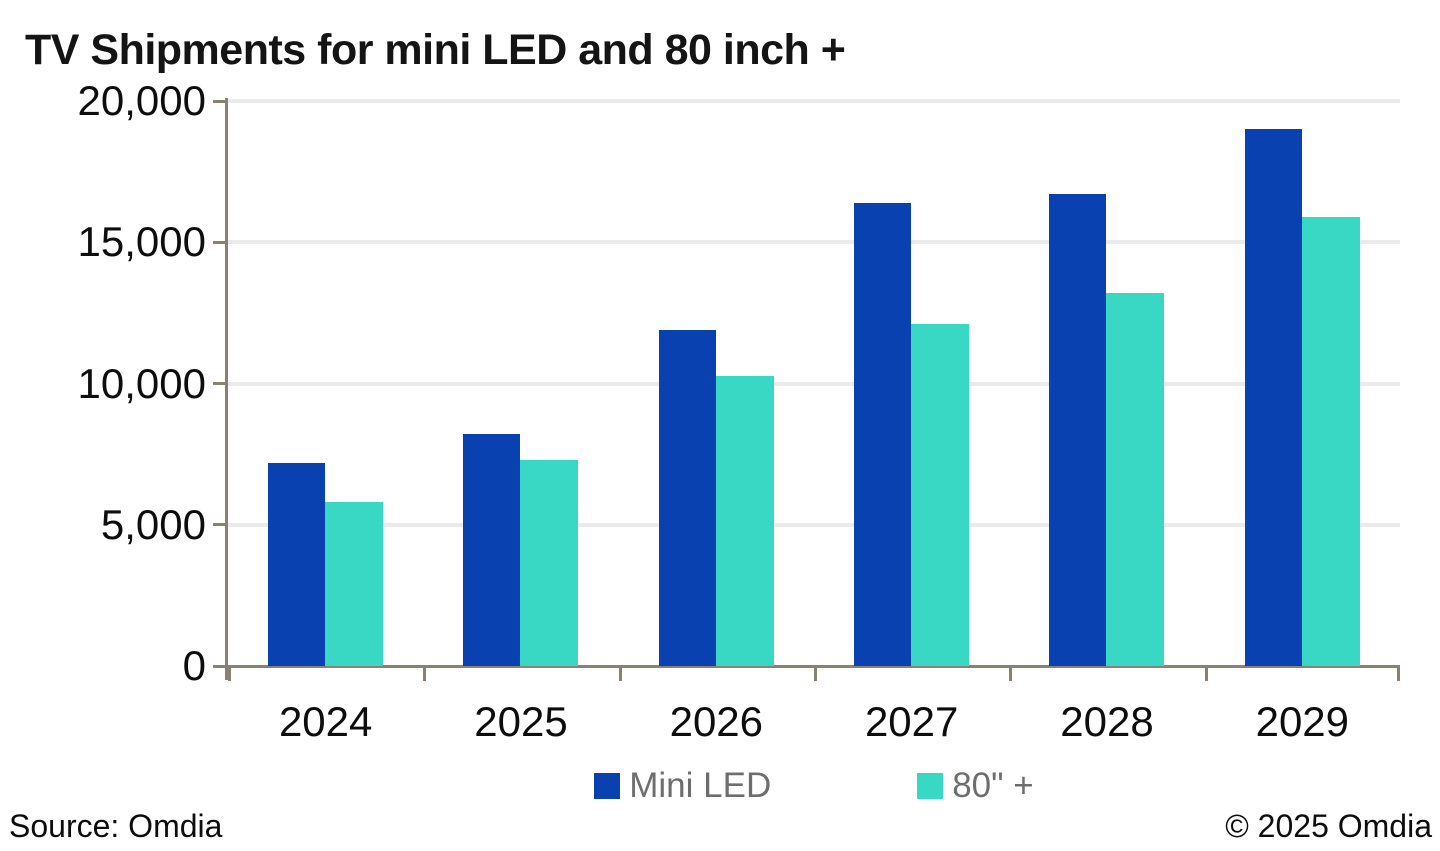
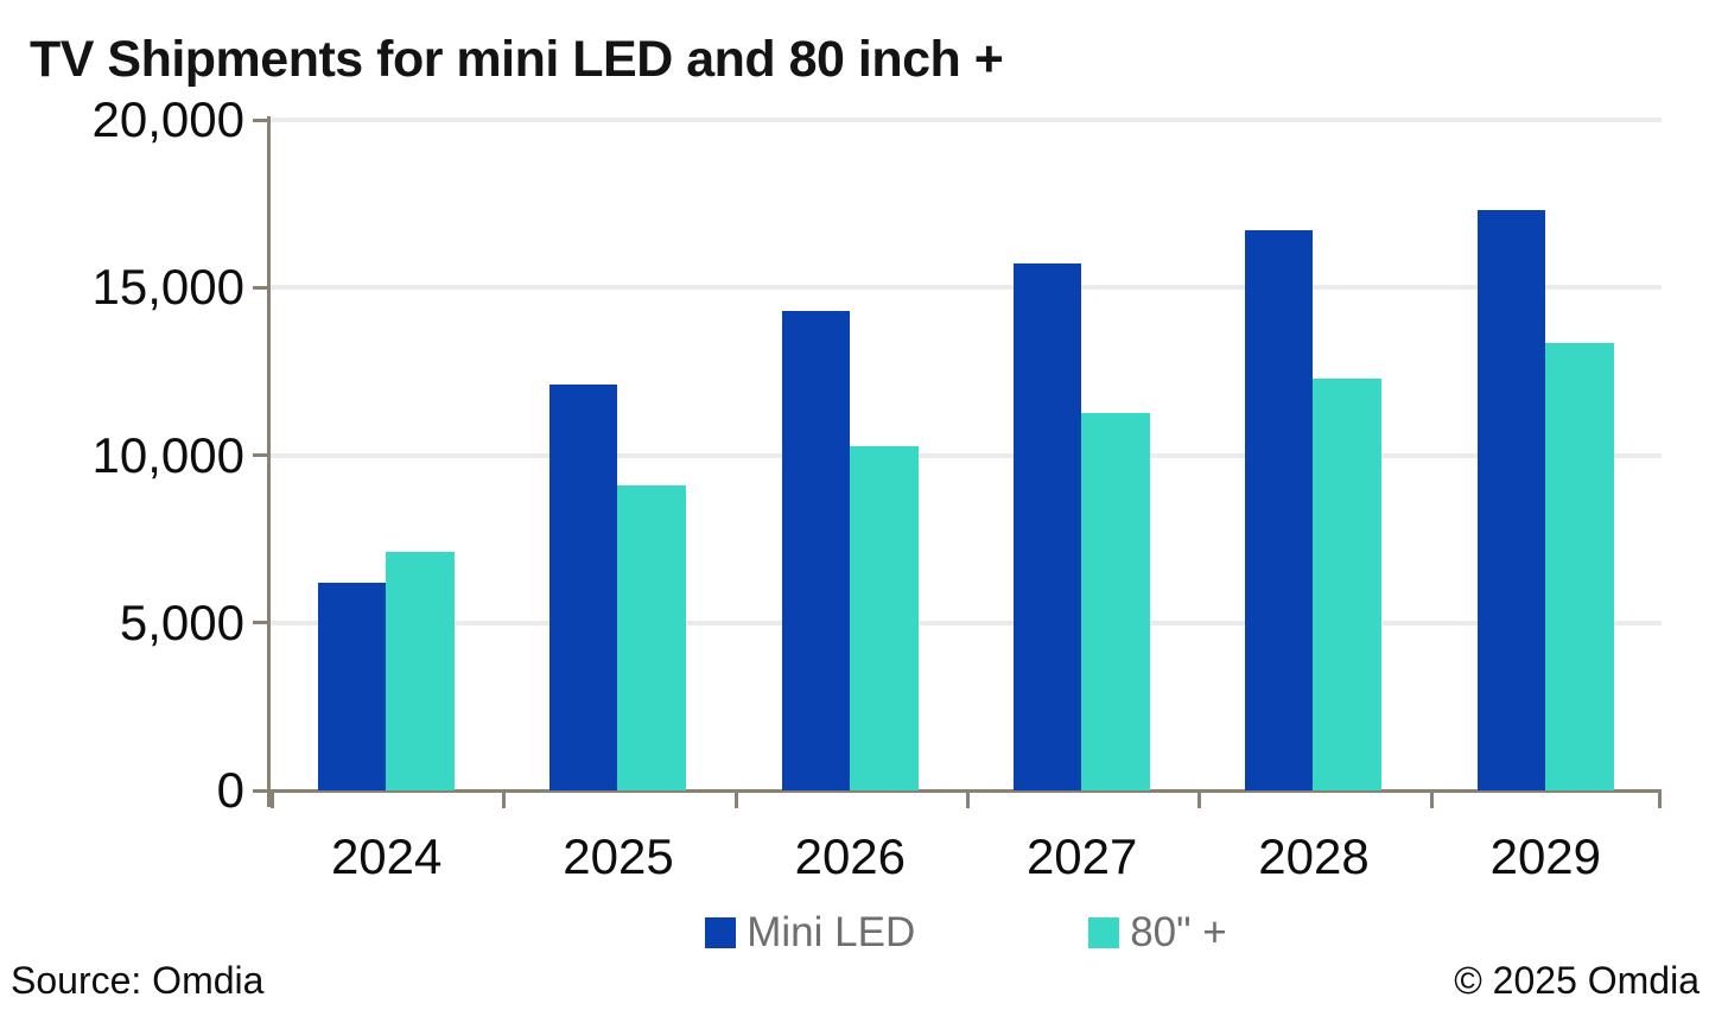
Mini LED/2024: 7200 -> 6200
80" +/2024: 5800 -> 7100
Mini LED/2025: 8200 -> 12100
80" +/2025: 7300 -> 9100
Mini LED/2026: 11900 -> 14300
Mini LED/2027: 16400 -> 15700
80" +/2027: 12100 -> 11200
80" +/2028: 13200 -> 12300
Mini LED/2029: 19000 -> 17300
80" +/2029: 15900 -> 13400
